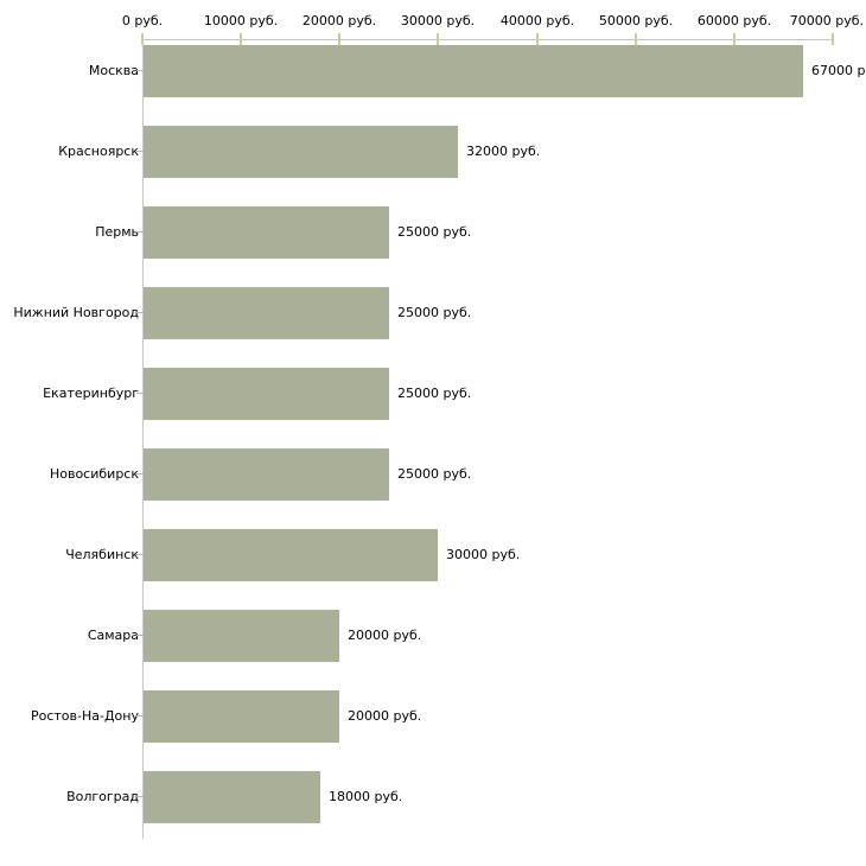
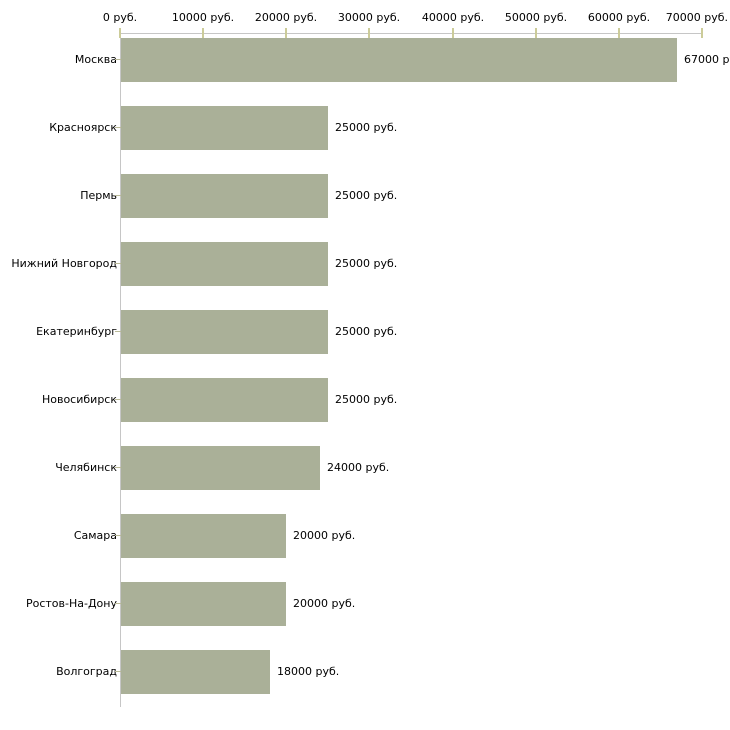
Красноярск: 32000 -> 25000
Челябинск: 30000 -> 24000
